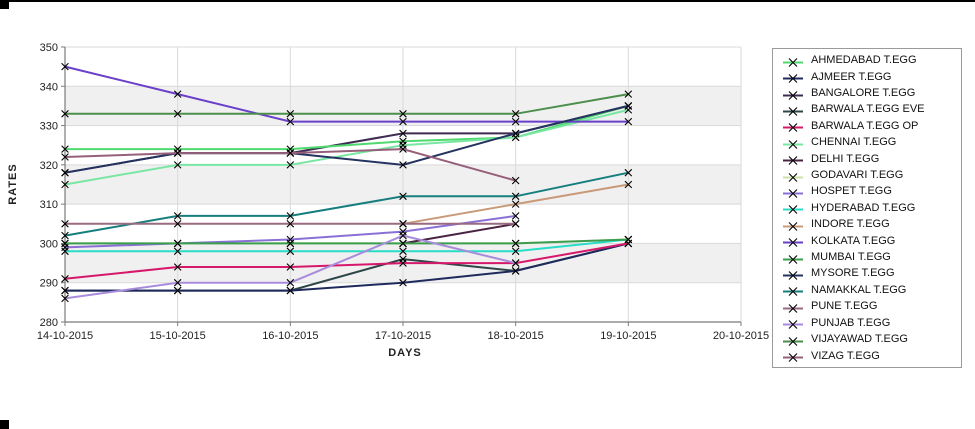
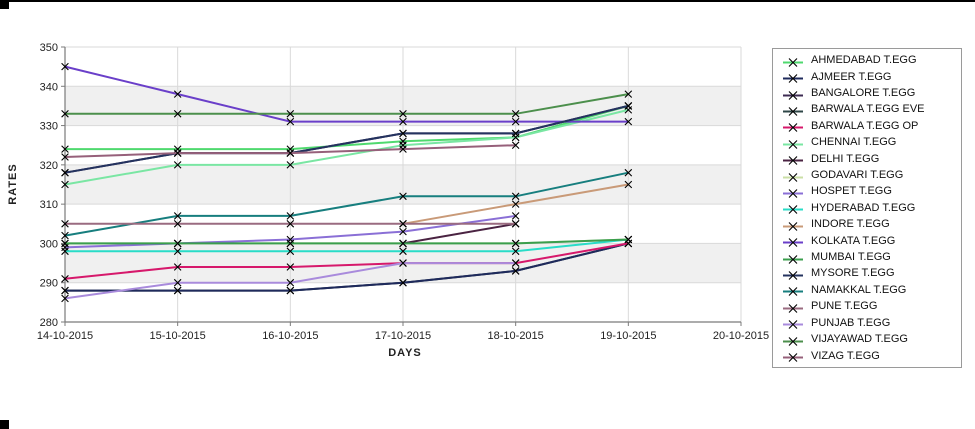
BARWALA T.EGG EVE/17-10-2015: 296 -> 290
MYSORE T.EGG/17-10-2015: 320 -> 328
PUNJAB T.EGG/17-10-2015: 302 -> 295
VIZAG T.EGG/18-10-2015: 316 -> 325
